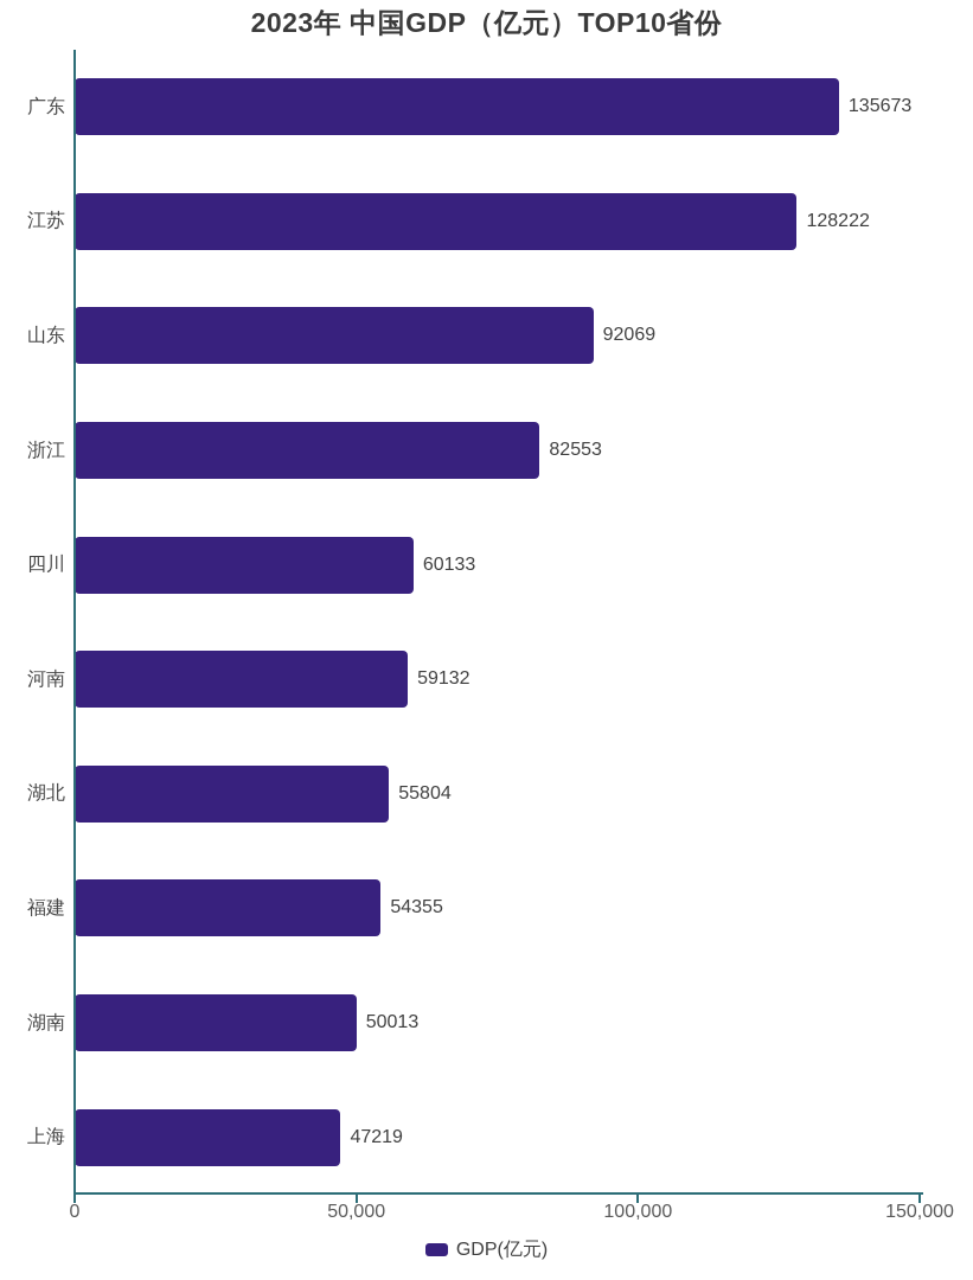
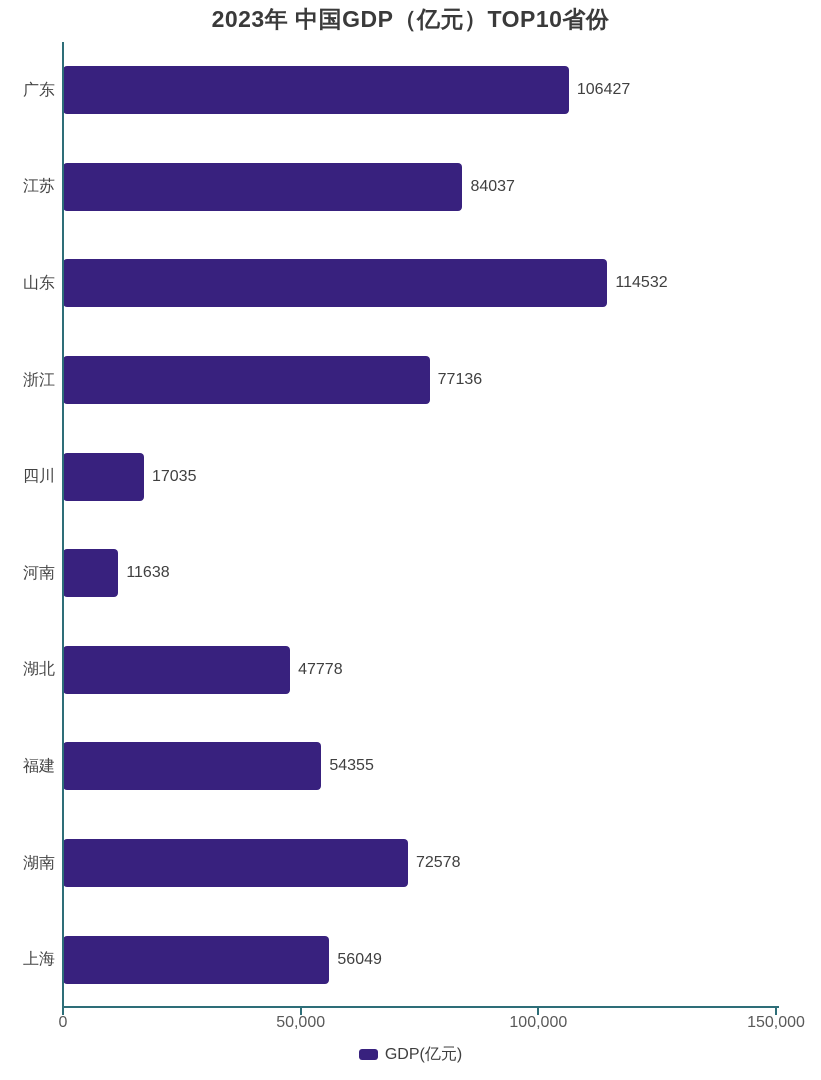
广东: 135673 -> 106427
江苏: 128222 -> 84037
山东: 92069 -> 114532
浙江: 82553 -> 77136
四川: 60133 -> 17035
河南: 59132 -> 11638
湖北: 55804 -> 47778
湖南: 50013 -> 72578
上海: 47219 -> 56049
